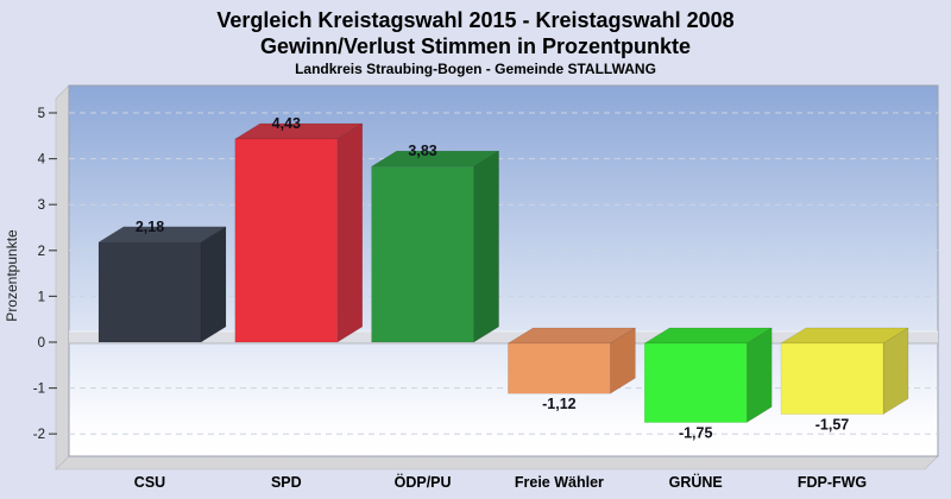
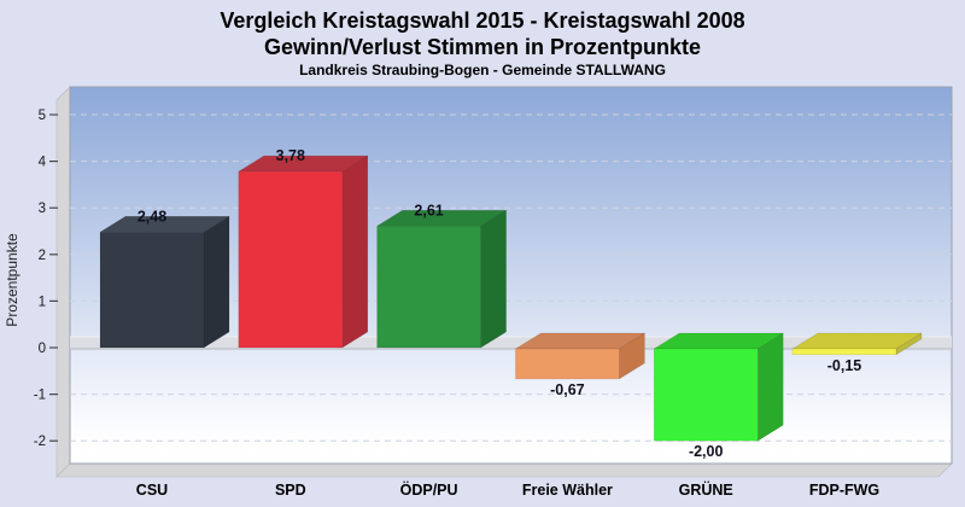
CSU: 2,18 -> 2,48
SPD: 4,43 -> 3,78
ÖDP/PU: 3,83 -> 2,61
Freie Wähler: -1,12 -> -0,67
GRÜNE: -1,75 -> -2,00
FDP-FWG: -1,57 -> -0,15
